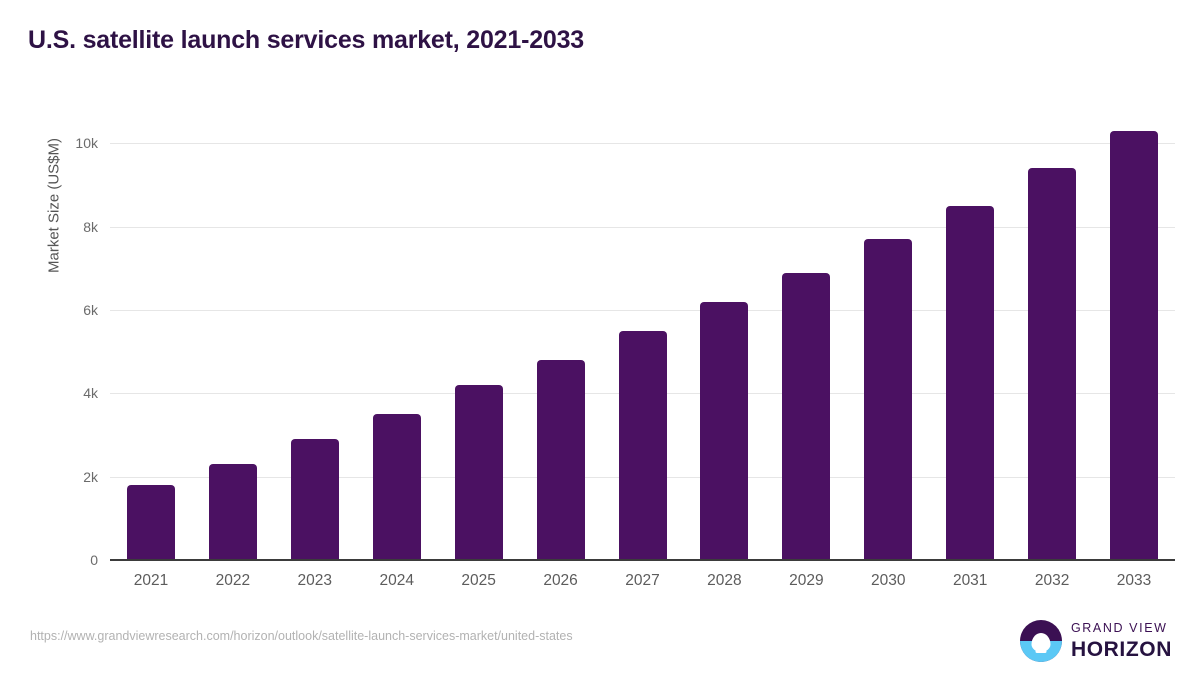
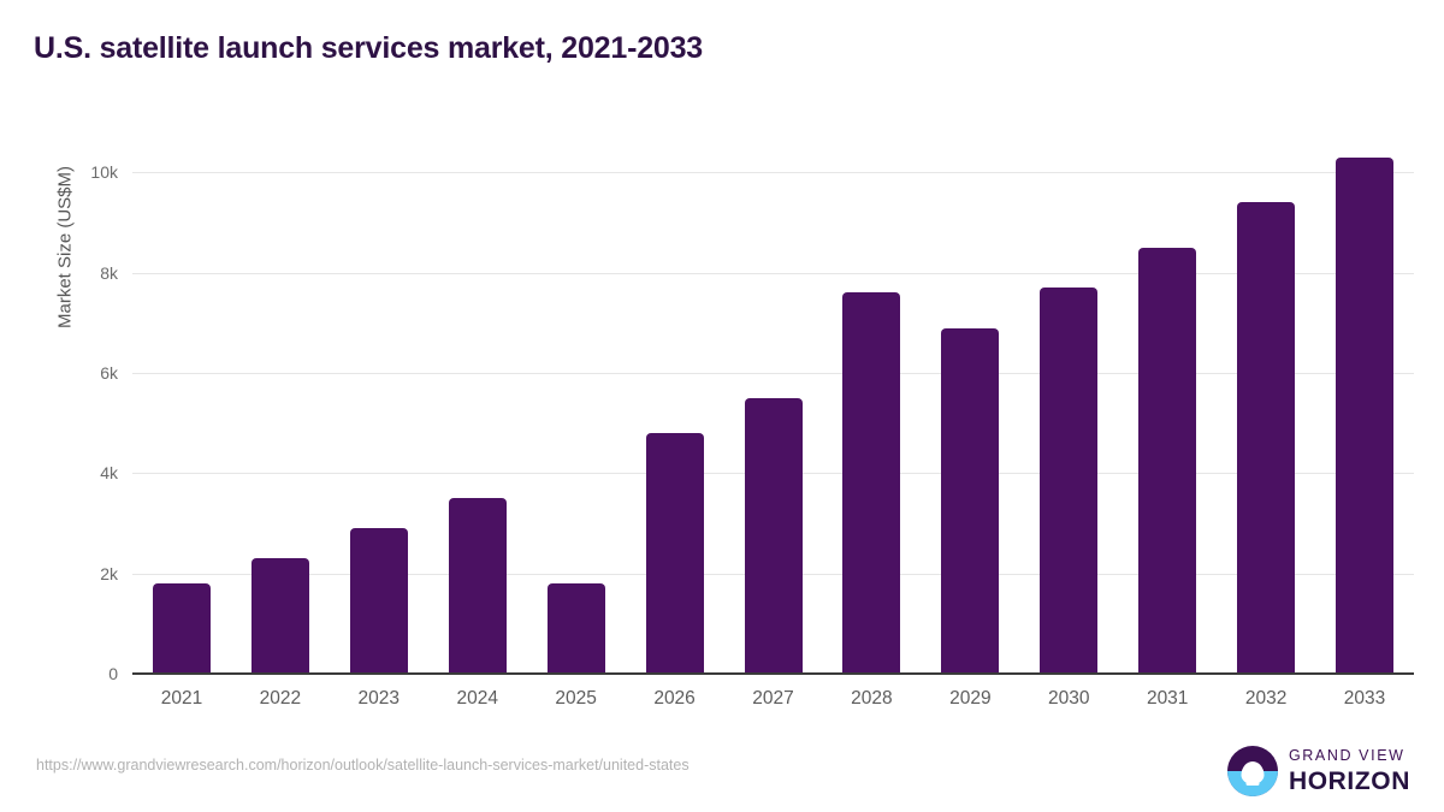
2025: 4.2k -> 1.8k
2028: 6.2k -> 7.6k
